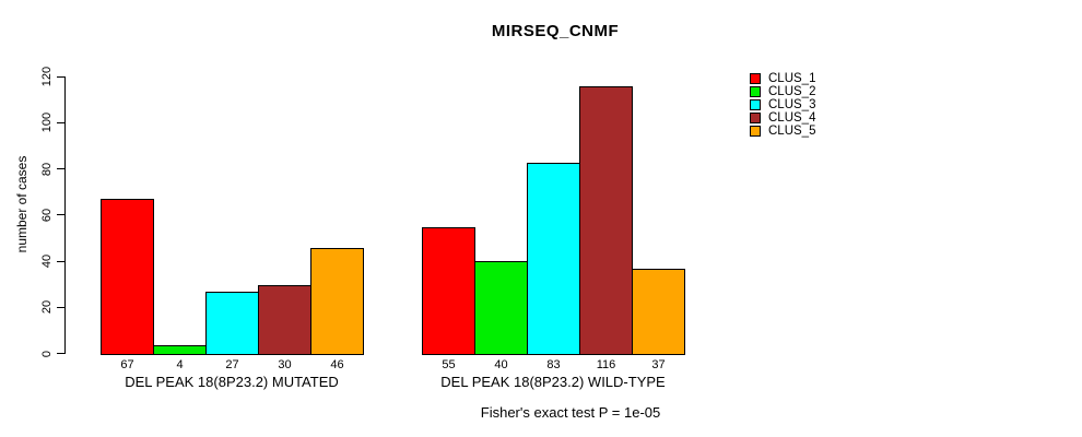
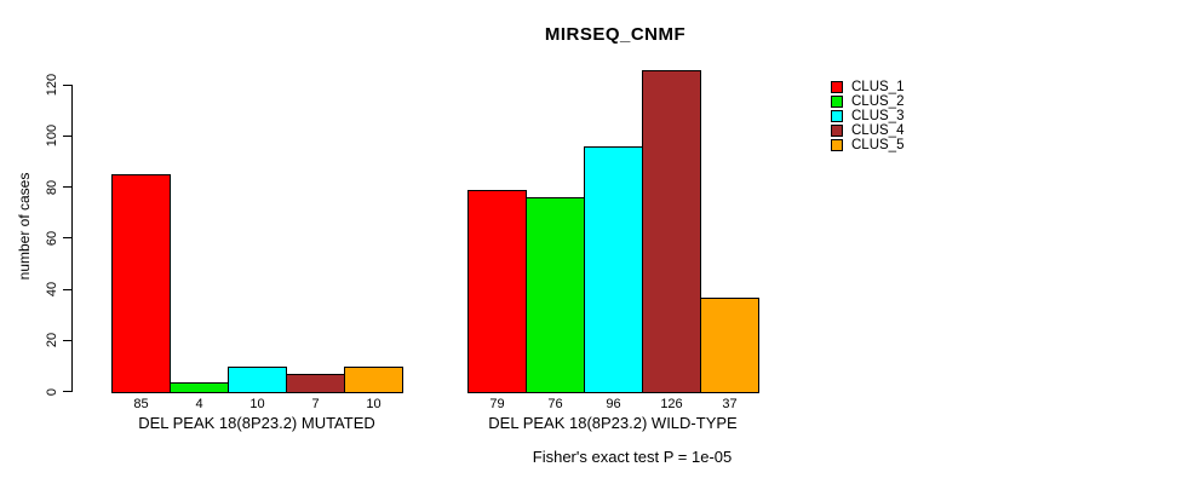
CLUS_1/DEL PEAK 18(8P23.2) MUTATED: 67 -> 85
CLUS_3/DEL PEAK 18(8P23.2) MUTATED: 27 -> 10
CLUS_4/DEL PEAK 18(8P23.2) MUTATED: 30 -> 7
CLUS_5/DEL PEAK 18(8P23.2) MUTATED: 46 -> 10
CLUS_1/DEL PEAK 18(8P23.2) WILD-TYPE: 55 -> 79
CLUS_2/DEL PEAK 18(8P23.2) WILD-TYPE: 40 -> 76
CLUS_3/DEL PEAK 18(8P23.2) WILD-TYPE: 83 -> 96
CLUS_4/DEL PEAK 18(8P23.2) WILD-TYPE: 116 -> 126
